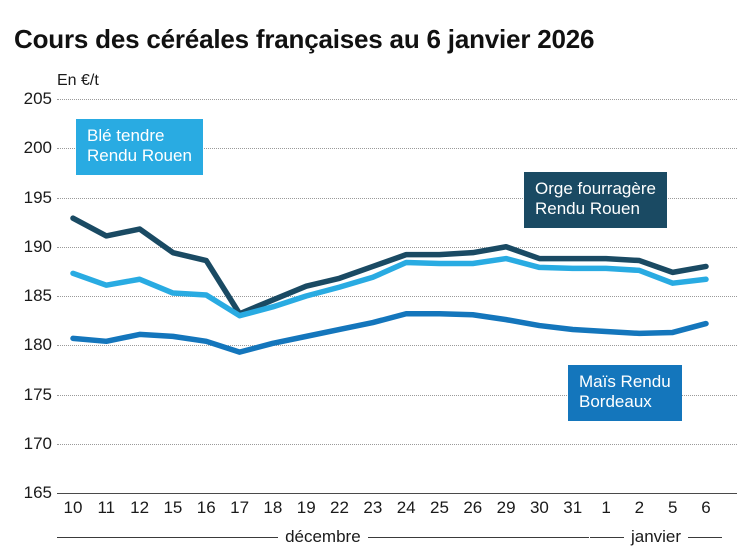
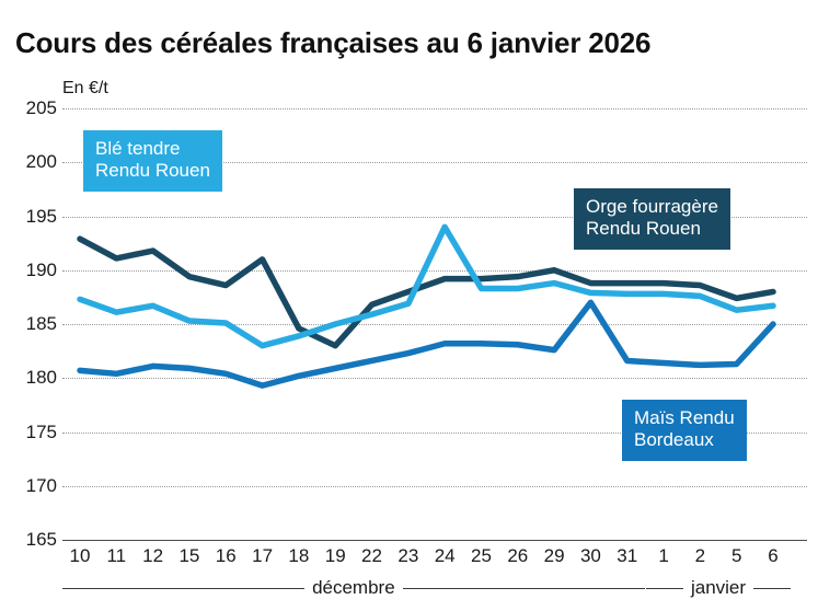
Orge fourragère Rendu Rouen/17: 183 -> 191
Orge fourragère Rendu Rouen/19: 186 -> 183
Blé tendre Rendu Rouen/24: 188 -> 194
Maïs Rendu Bordeaux/30: 182 -> 187
Maïs Rendu Bordeaux/6: 182 -> 185
